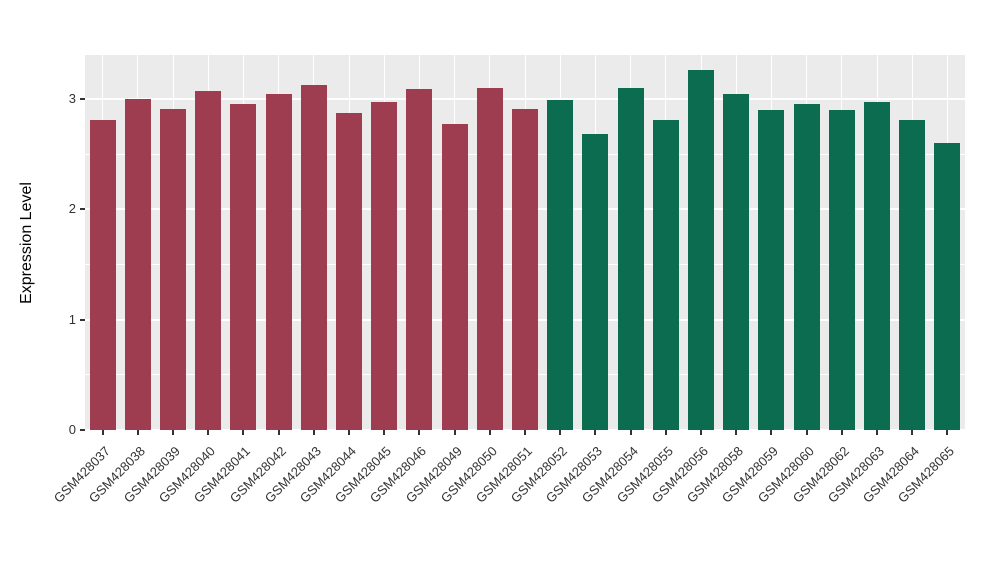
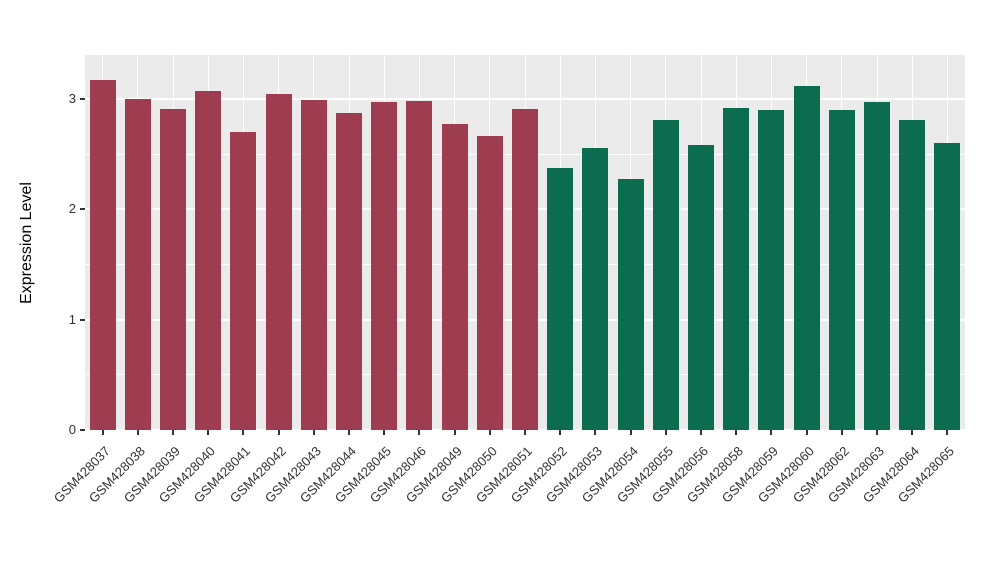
GSM428037: 2.81 -> 3.17
GSM428041: 2.96 -> 2.70
GSM428043: 3.13 -> 2.99
GSM428046: 3.09 -> 2.98
GSM428050: 3.10 -> 2.67
GSM428052: 2.99 -> 2.38
GSM428053: 2.68 -> 2.56
GSM428054: 3.10 -> 2.28
GSM428056: 3.26 -> 2.58
GSM428058: 3.05 -> 2.92
GSM428060: 2.96 -> 3.12
